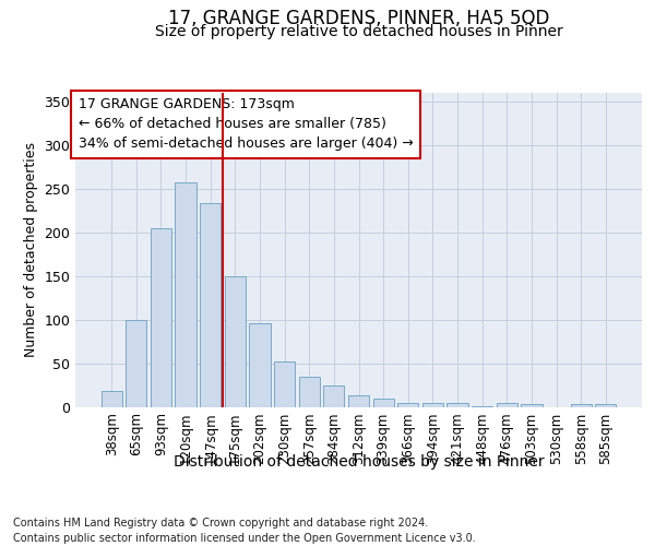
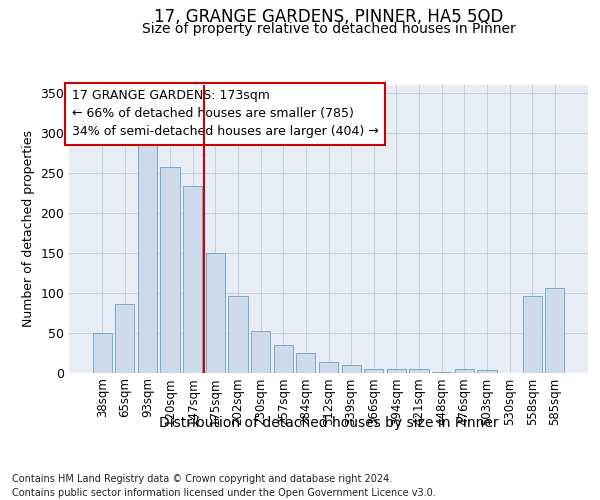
38sqm: 18 -> 50
65sqm: 100 -> 86
93sqm: 205 -> 288
558sqm: 3 -> 96
585sqm: 3 -> 106
